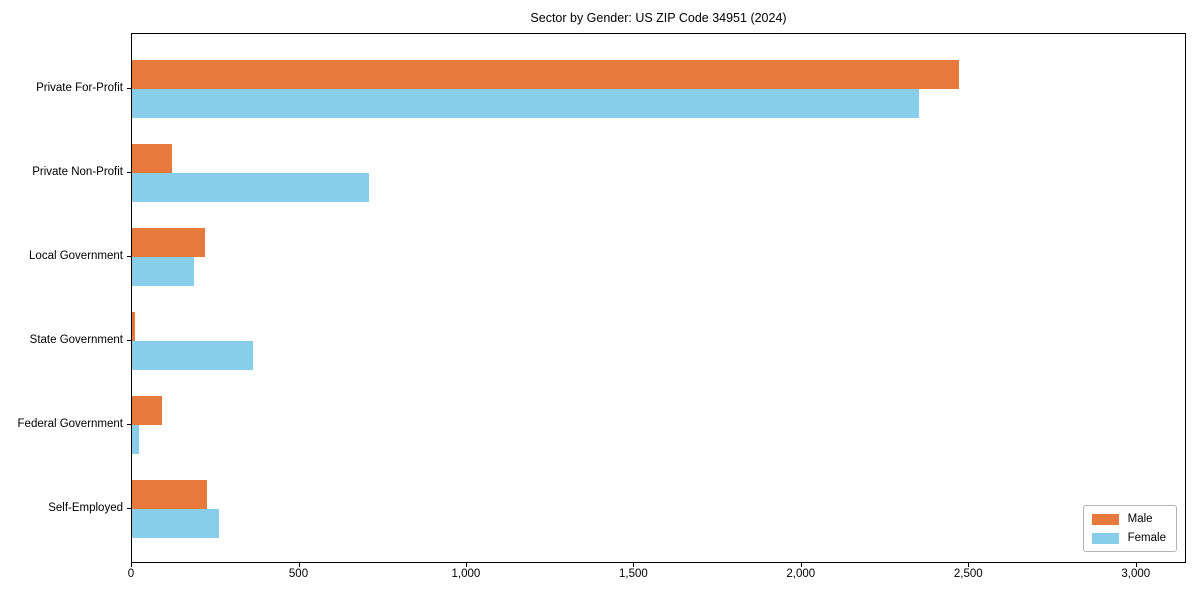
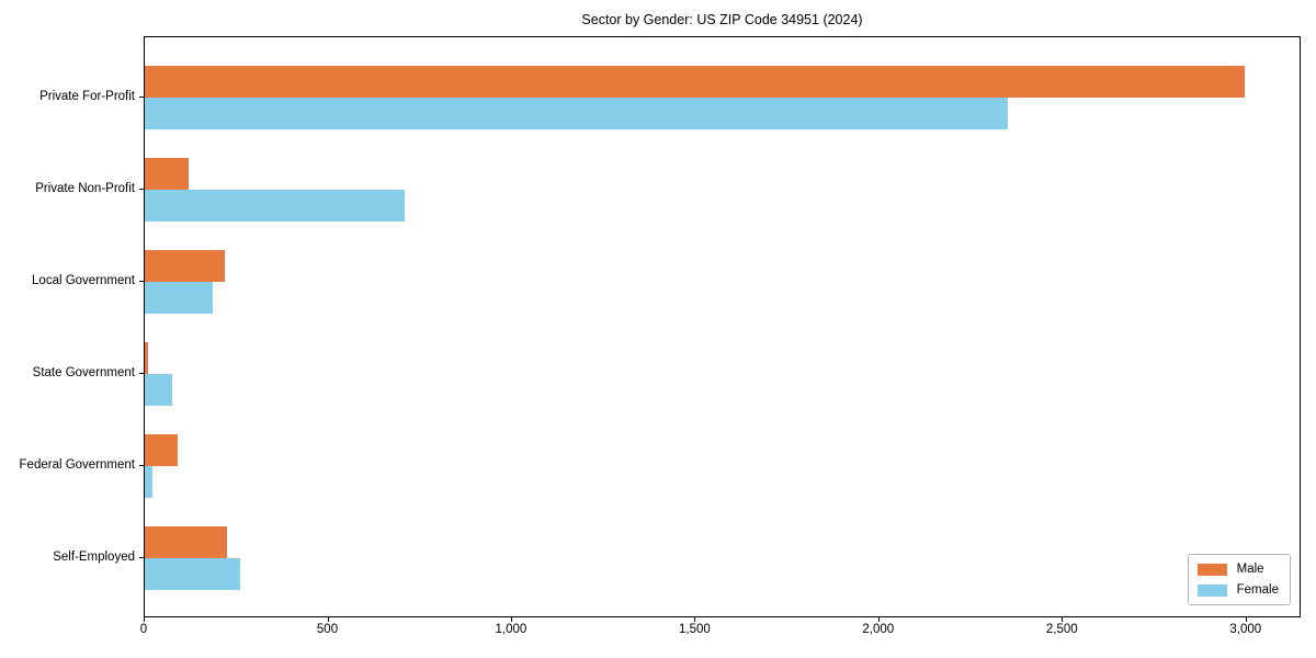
Male/Private For-Profit: 2470 -> 3000
Female/State Government: 360 -> 70
